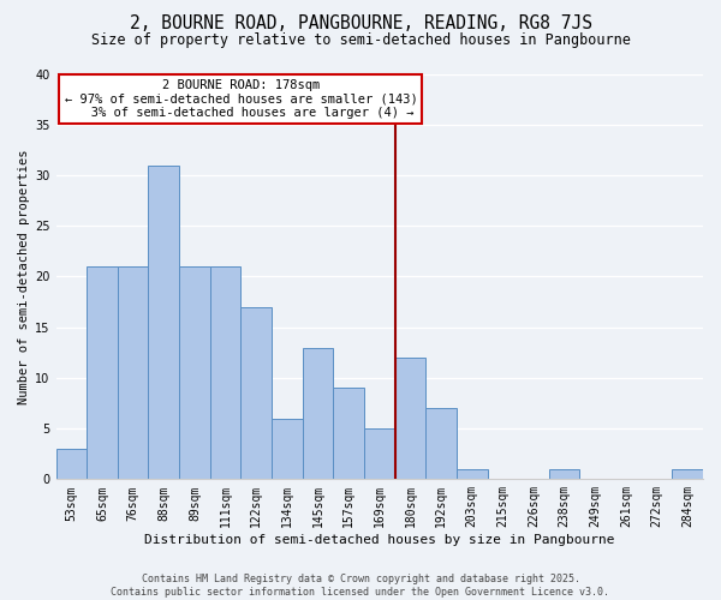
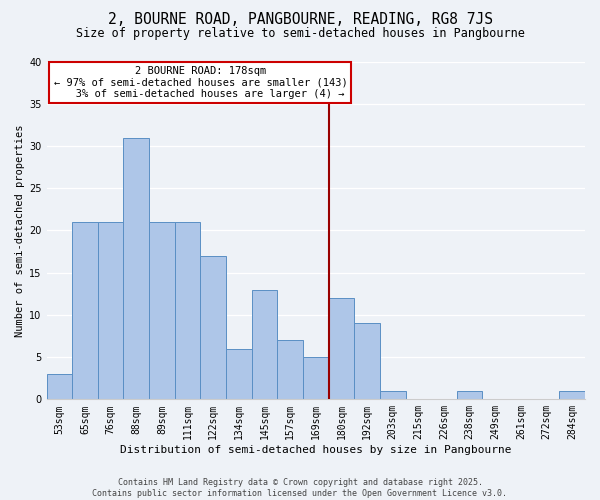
157sqm: 9 -> 7
192sqm: 7 -> 9
